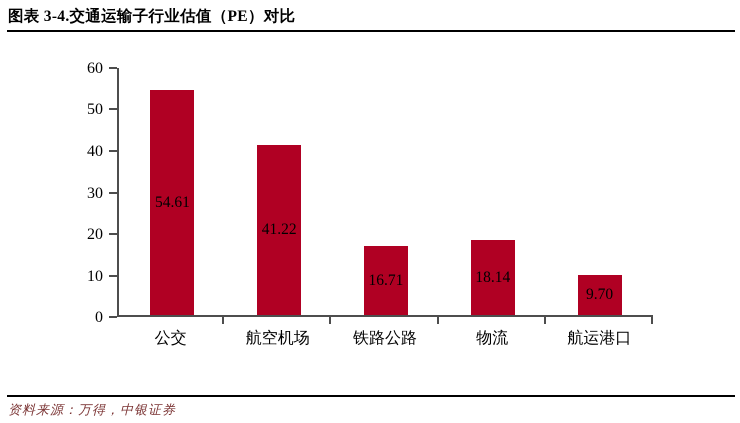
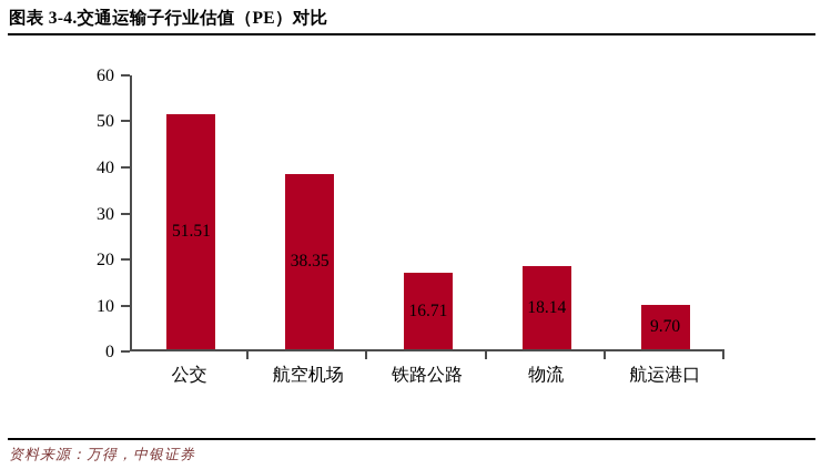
公交: 54.61 -> 51.51
航空机场: 41.22 -> 38.35
